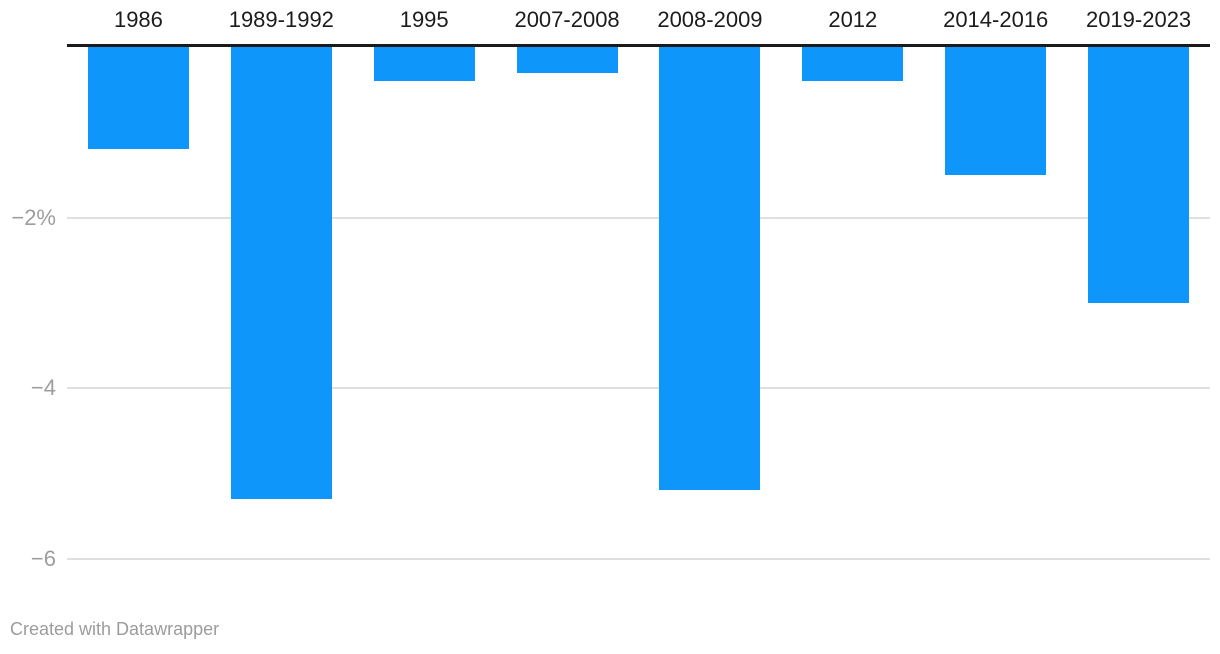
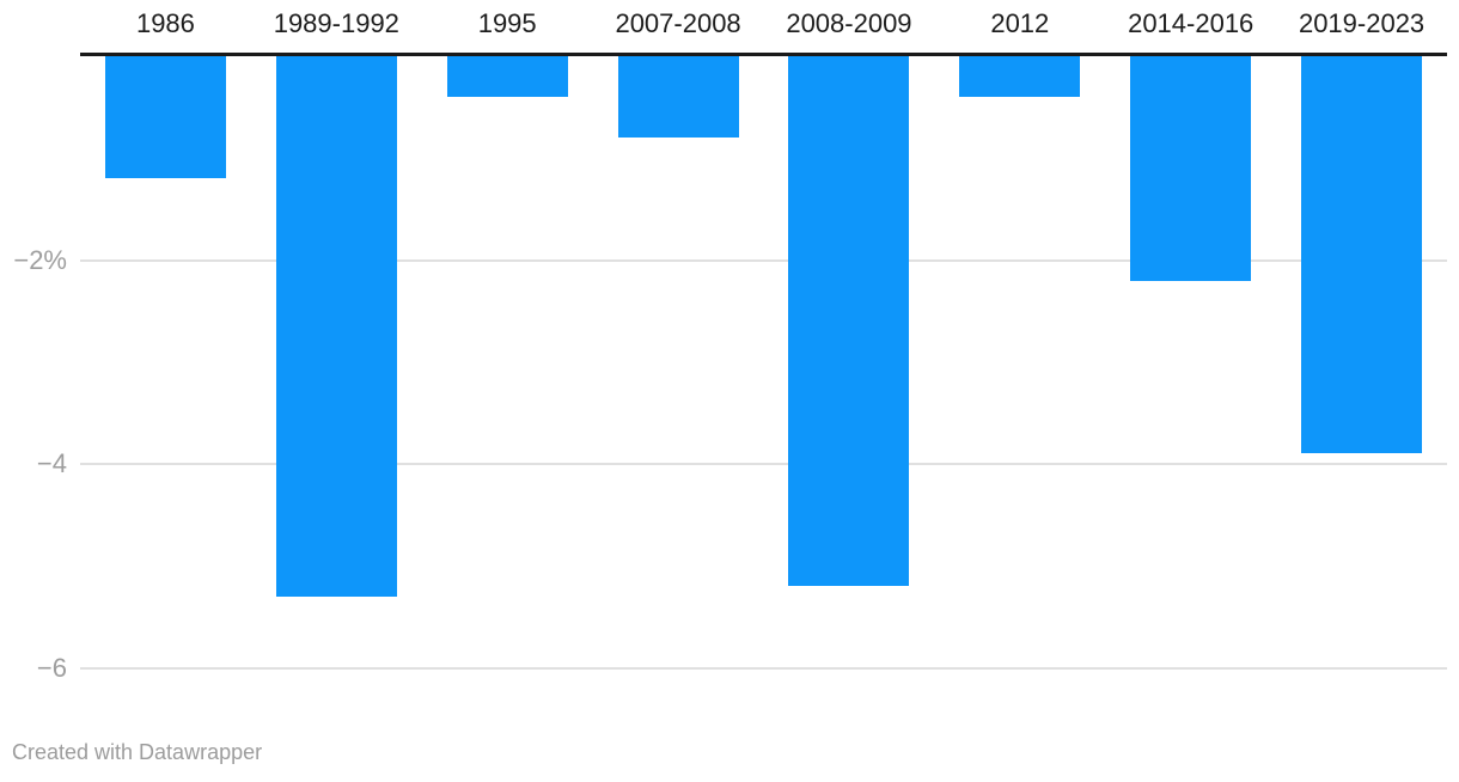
2007-2008: -0.3% -> -0.8%
2014-2016: -1.5% -> -2.2%
2019-2023: -3.0% -> -3.9%
